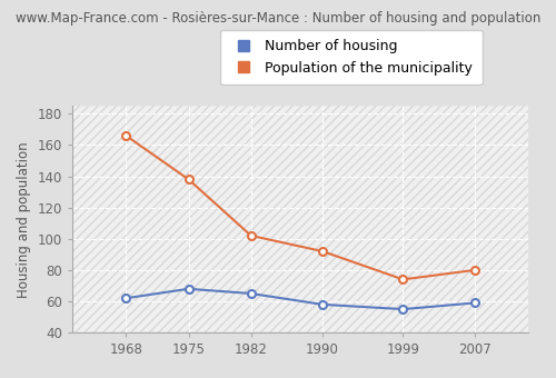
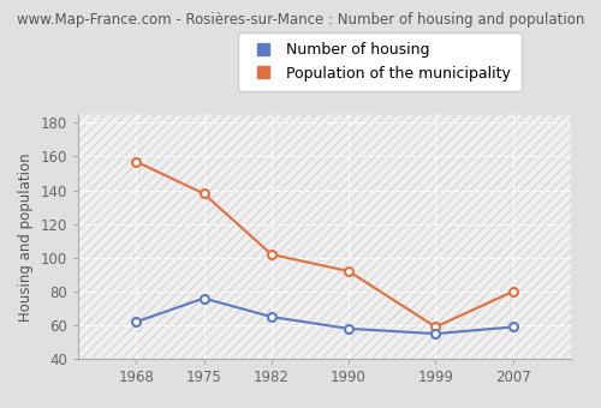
Population of the municipality/1968: 166 -> 157
Number of housing/1975: 68 -> 76
Population of the municipality/1999: 74 -> 59
